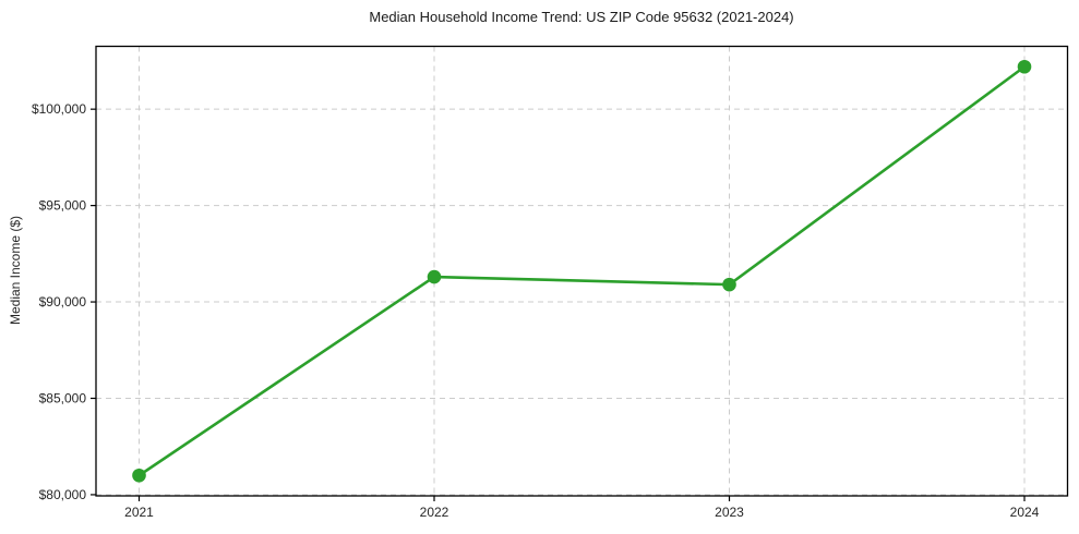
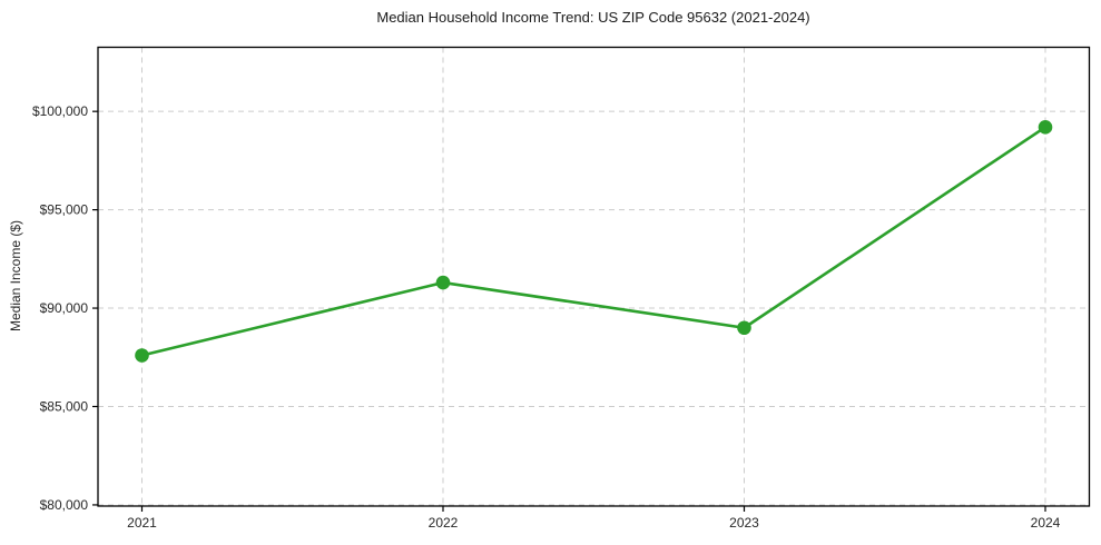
2021: $81000 -> $87600
2023: $90900 -> $89000
2024: $102200 -> $99200
